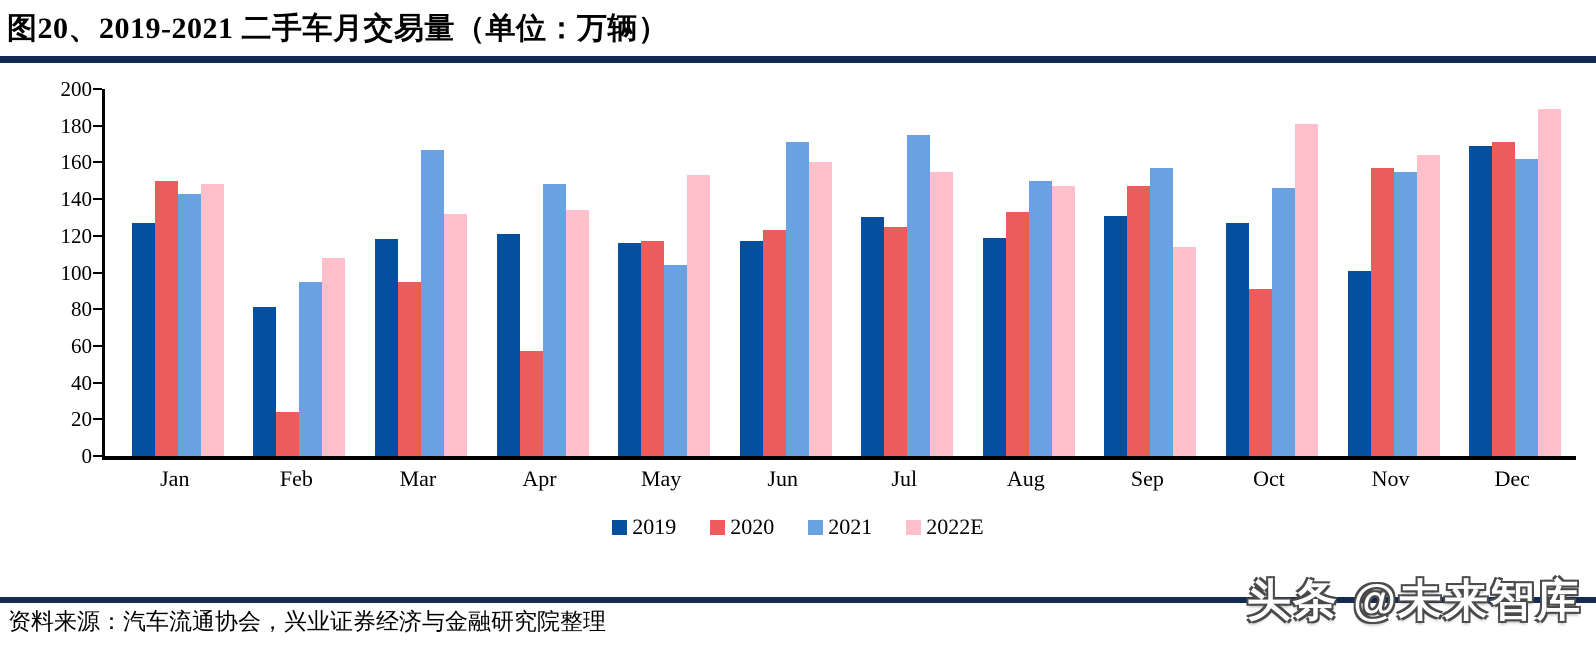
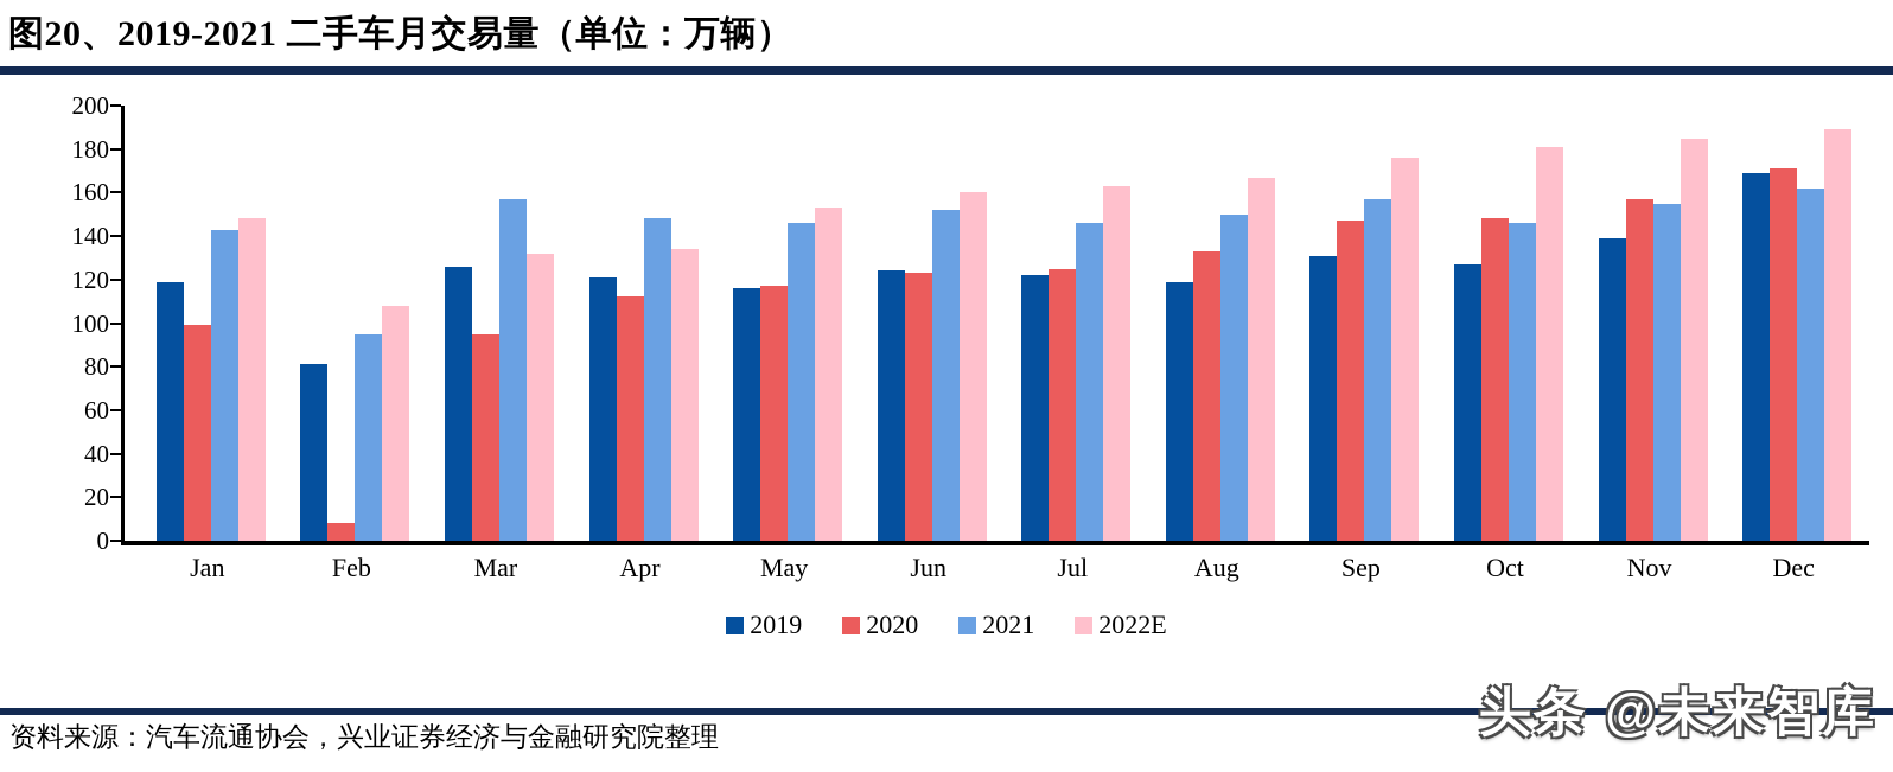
2019/Jan: 127 -> 119
2020/Jan: 150 -> 99
2020/Feb: 24 -> 8
2019/Mar: 118 -> 126
2021/Mar: 167 -> 157
2020/Apr: 57 -> 112
2021/May: 104 -> 146
2019/Jun: 117 -> 124
2021/Jun: 171 -> 152
2019/Jul: 130 -> 122
2021/Jul: 175 -> 146
2022E/Jul: 155 -> 163
2022E/Aug: 147 -> 167
2022E/Sep: 114 -> 176
2020/Oct: 91 -> 148
2019/Nov: 101 -> 139
2022E/Nov: 164 -> 185
